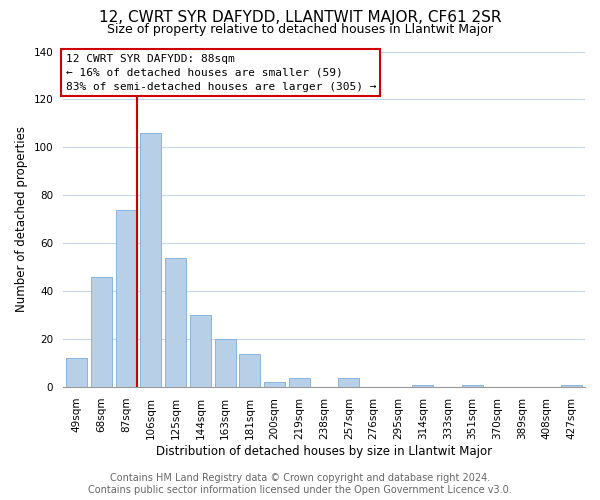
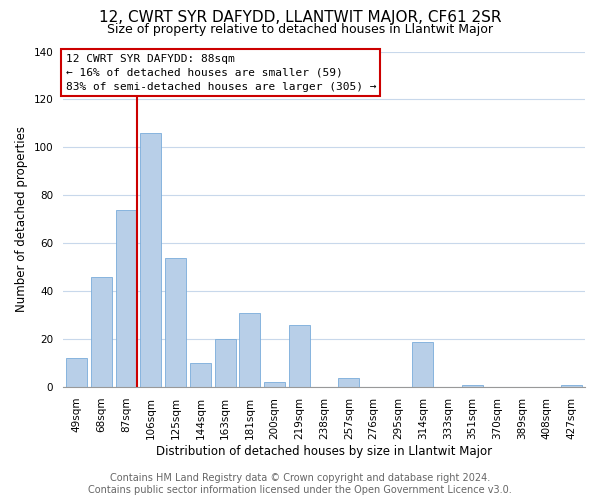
144sqm: 30 -> 10
181sqm: 14 -> 31
219sqm: 4 -> 26
314sqm: 1 -> 19
